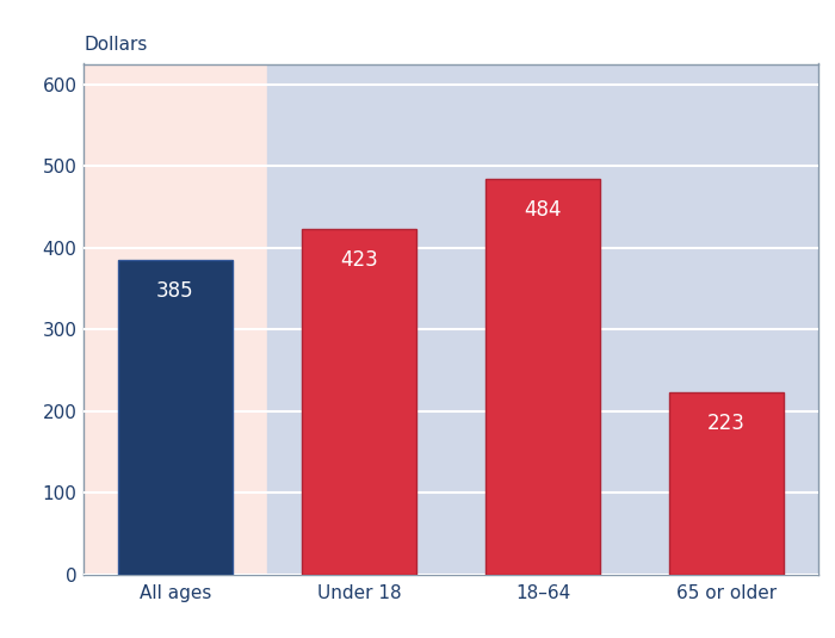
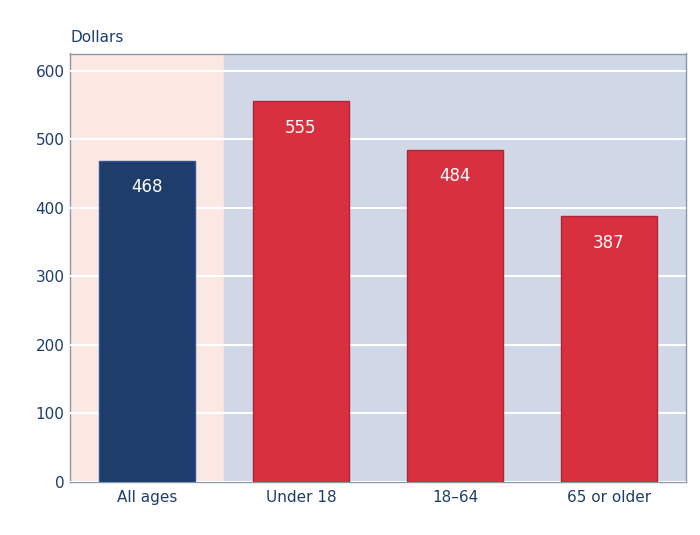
All ages: 385 -> 468
Under 18: 423 -> 555
65 or older: 223 -> 387
